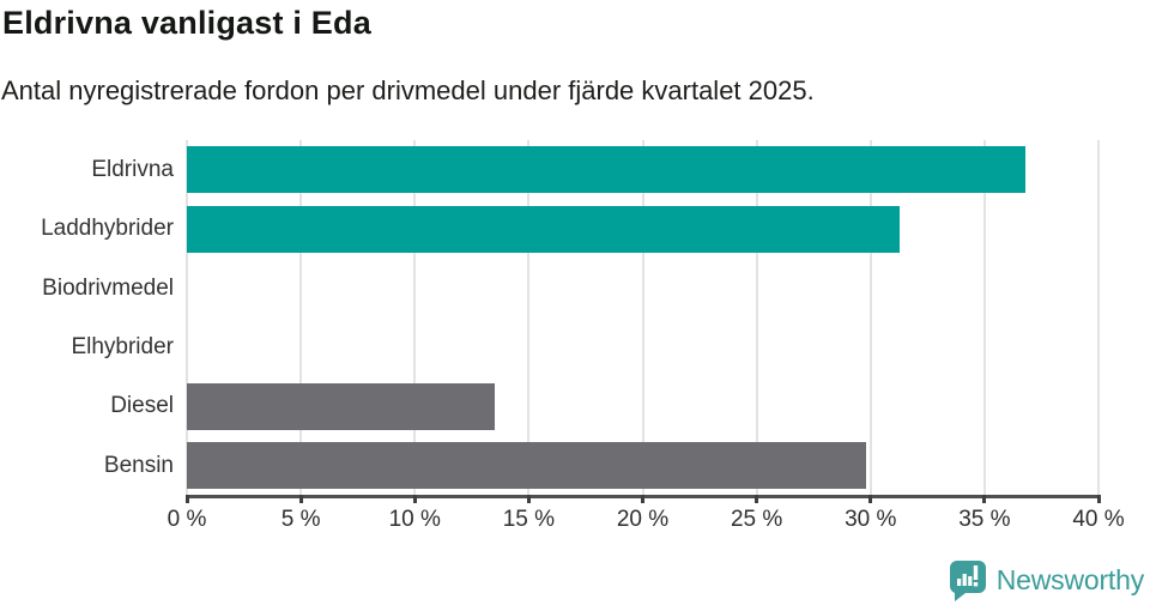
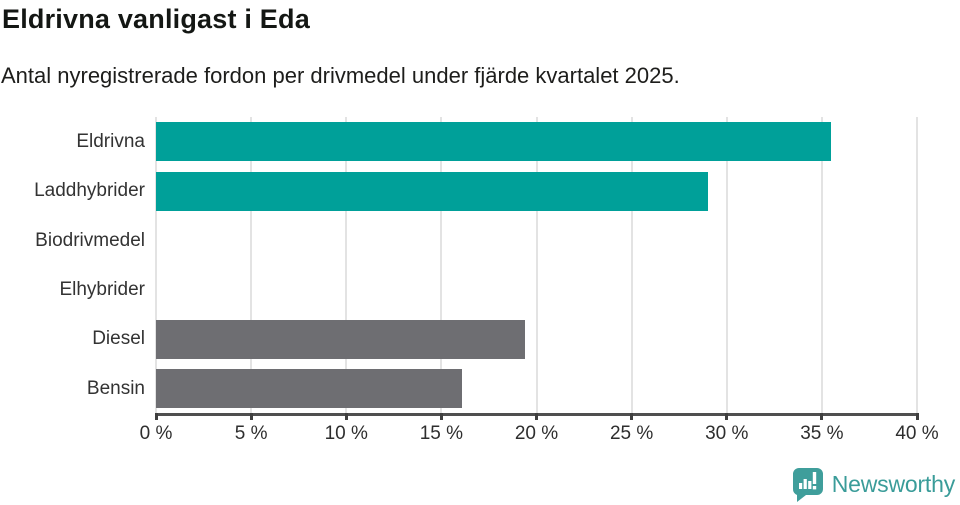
Eldrivna: 36.8% -> 35.5%
Laddhybrider: 31.3% -> 29.0%
Diesel: 13.5% -> 19.4%
Bensin: 29.8% -> 16.1%
